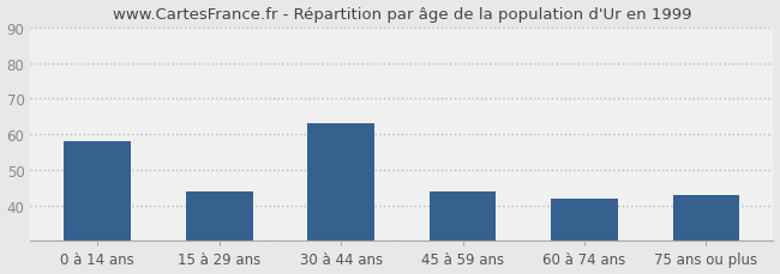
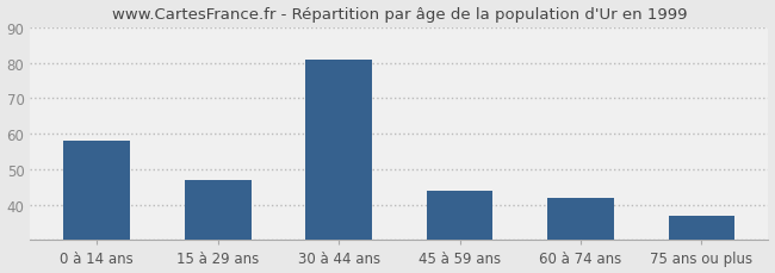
15 à 29 ans: 44 -> 47
30 à 44 ans: 63 -> 81
75 ans ou plus: 43 -> 37
